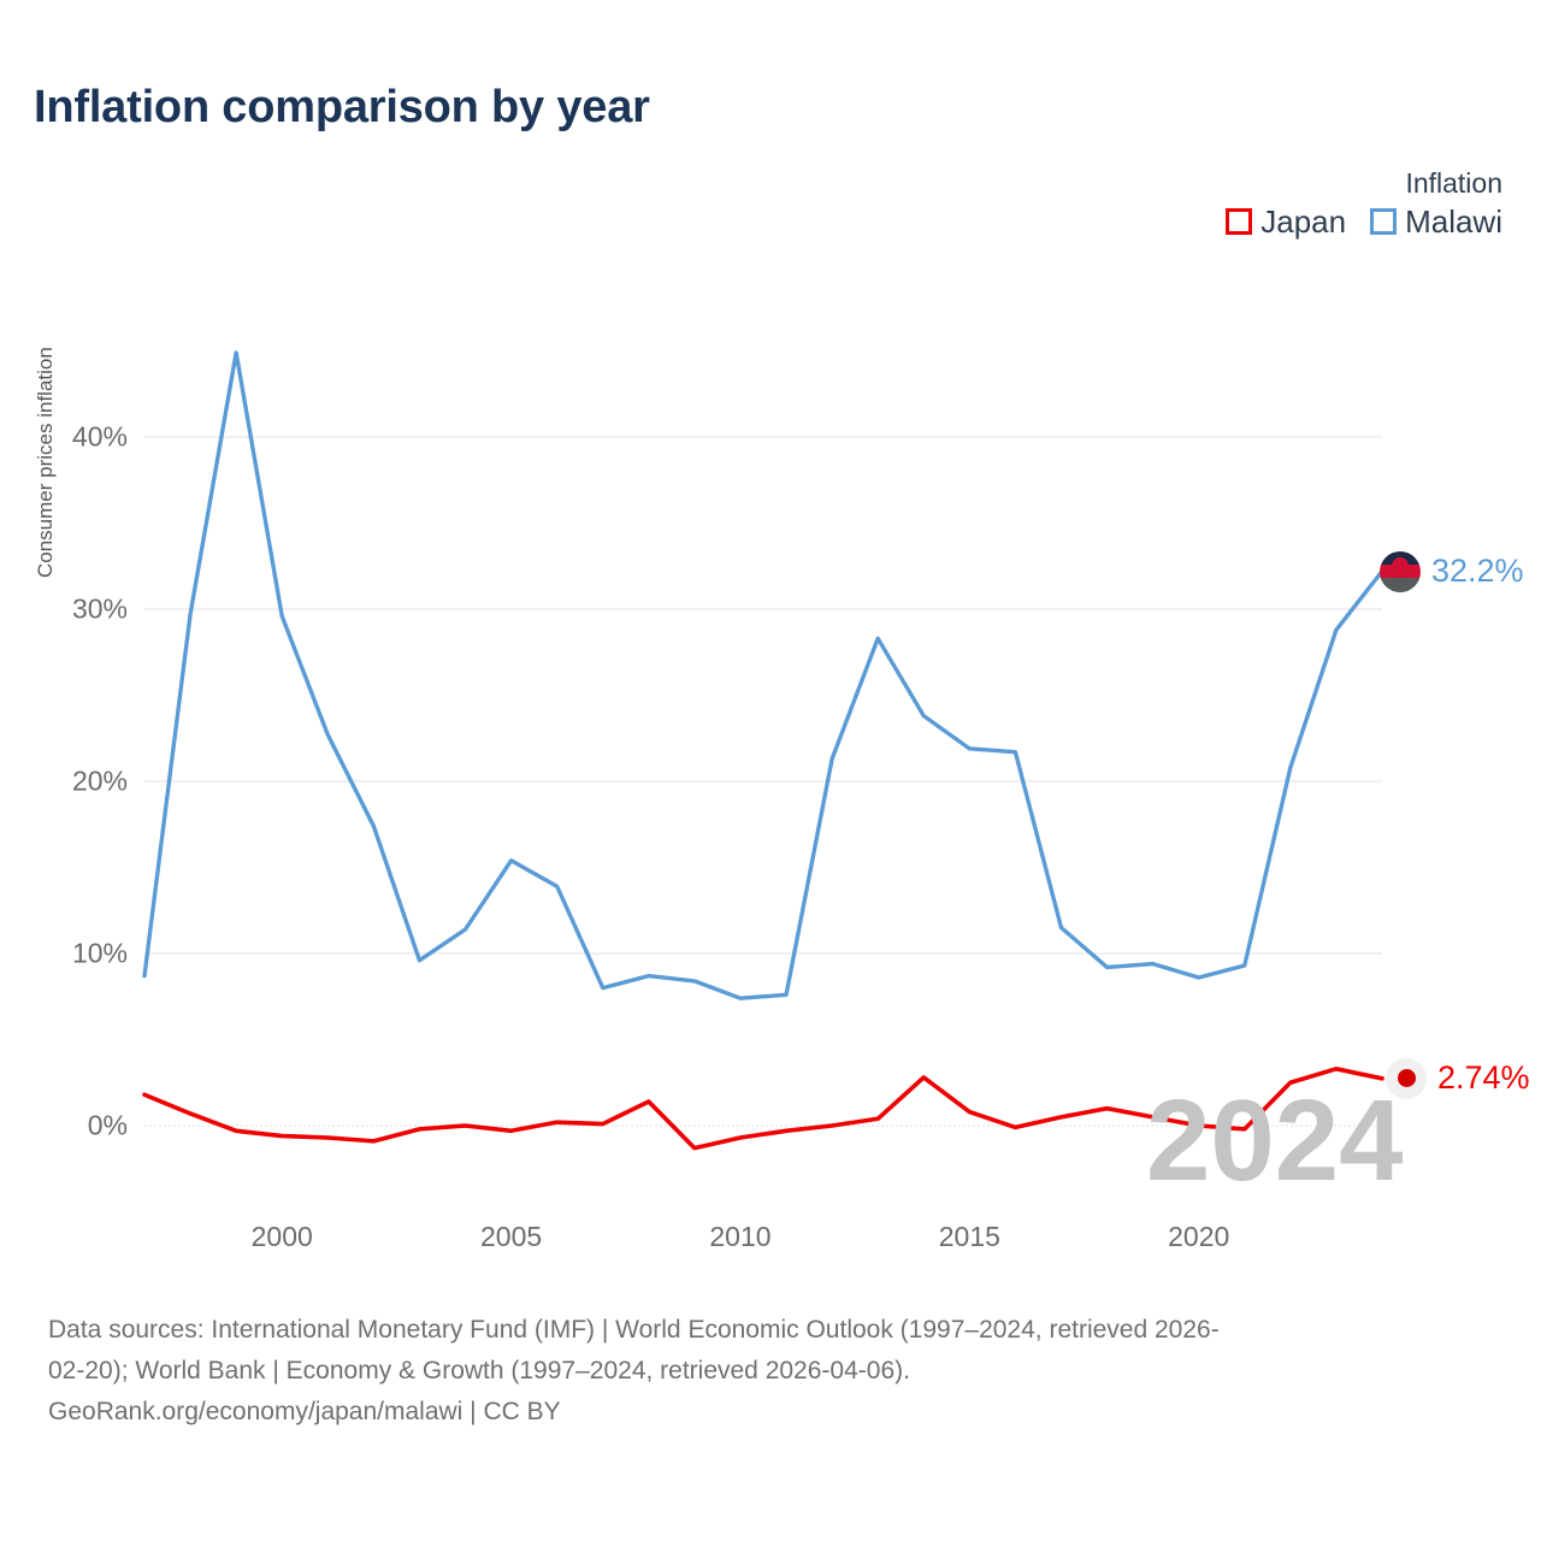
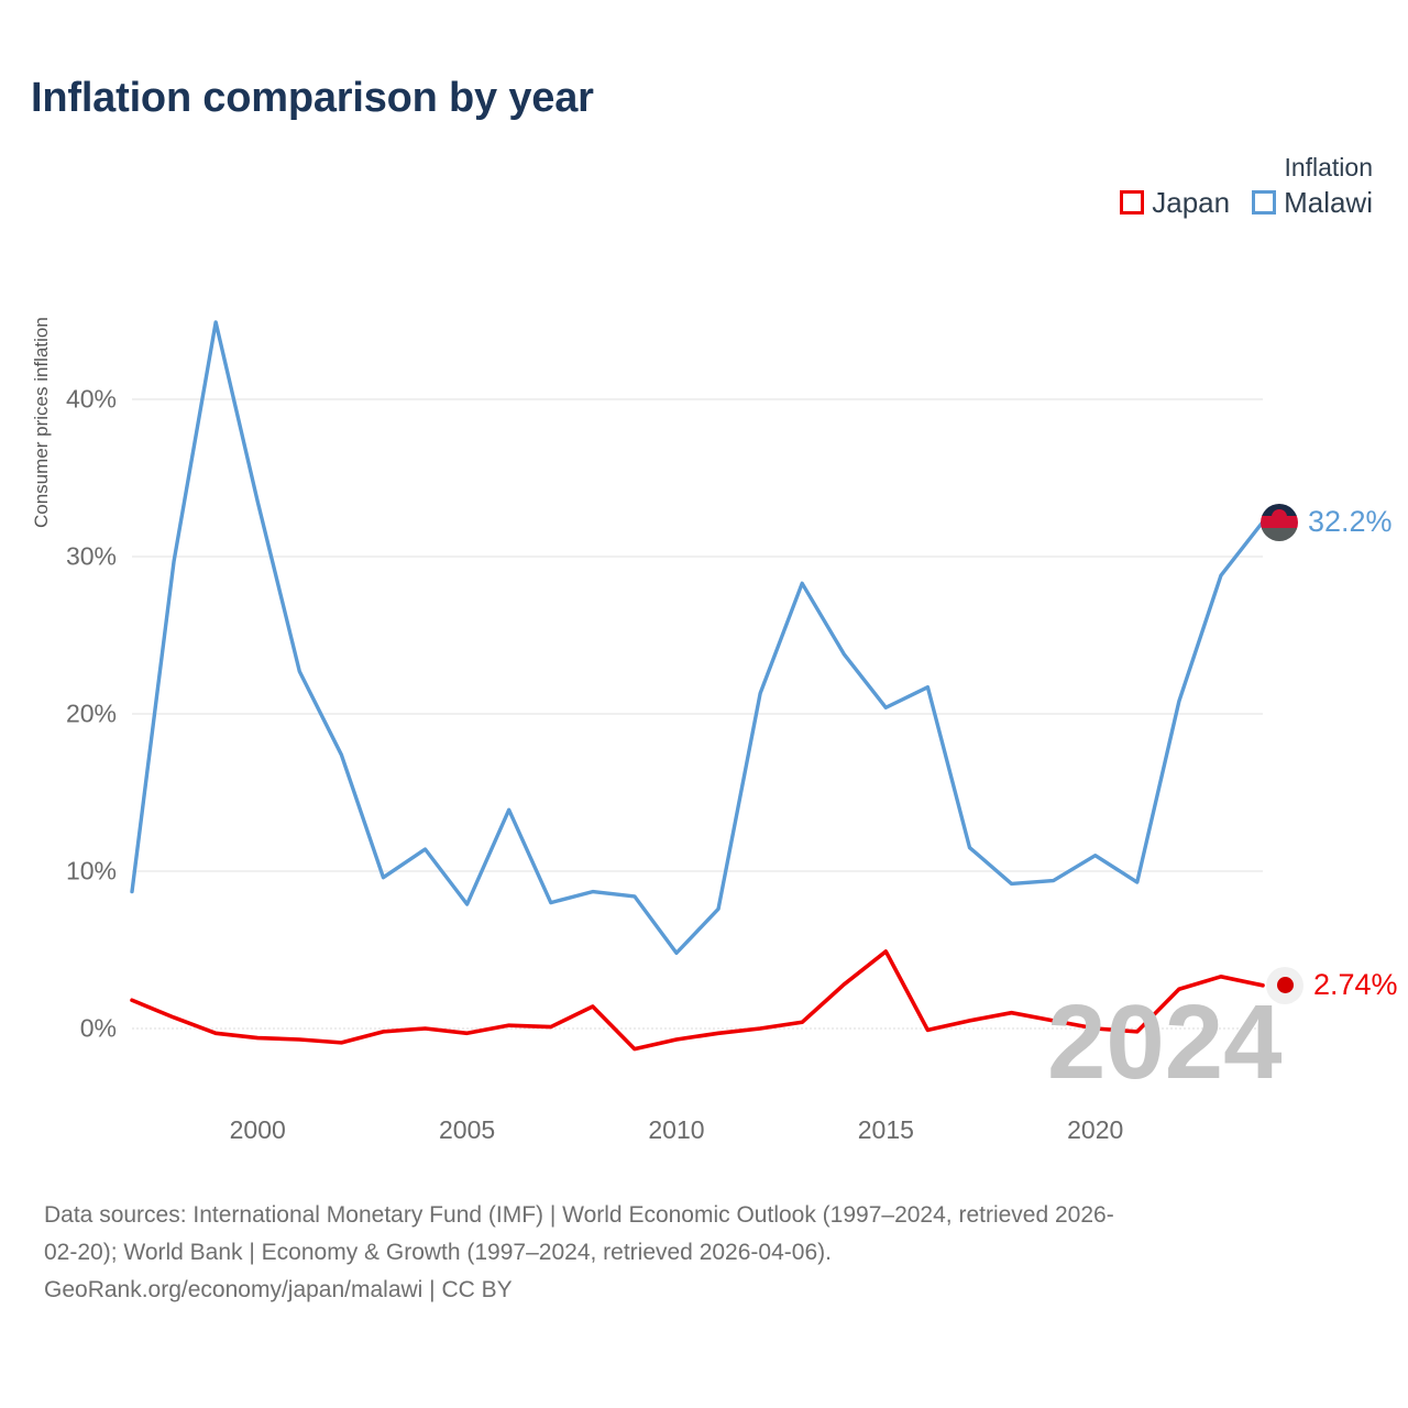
Malawi/2000: 29.6% -> 33.5%
Malawi/2005: 15.4% -> 7.9%
Malawi/2010: 7.4% -> 4.8%
Japan/2015: 0.8% -> 4.9%
Malawi/2015: 21.9% -> 20.4%
Malawi/2020: 8.6% -> 11.0%
